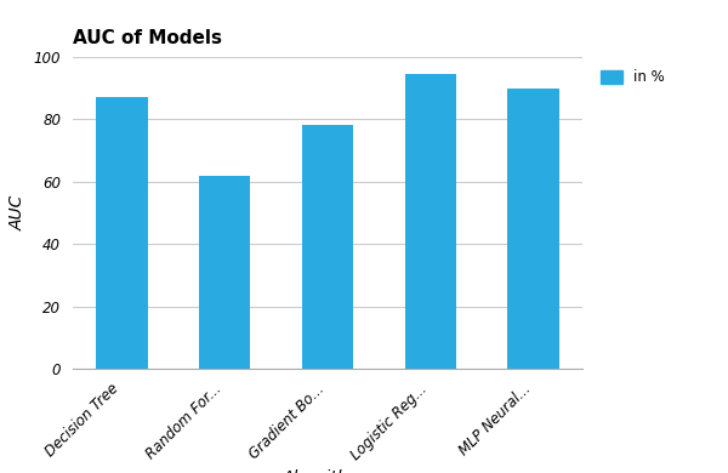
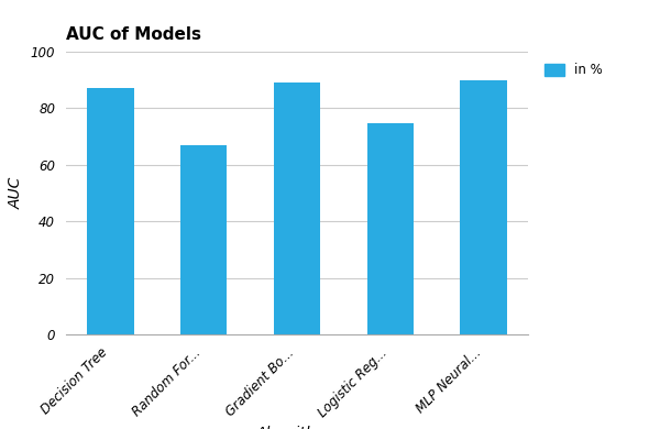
Random For...: 62.0 -> 67.0
Gradient Bo...: 78.0 -> 89.0
Logistic Reg...: 94.5 -> 74.5
